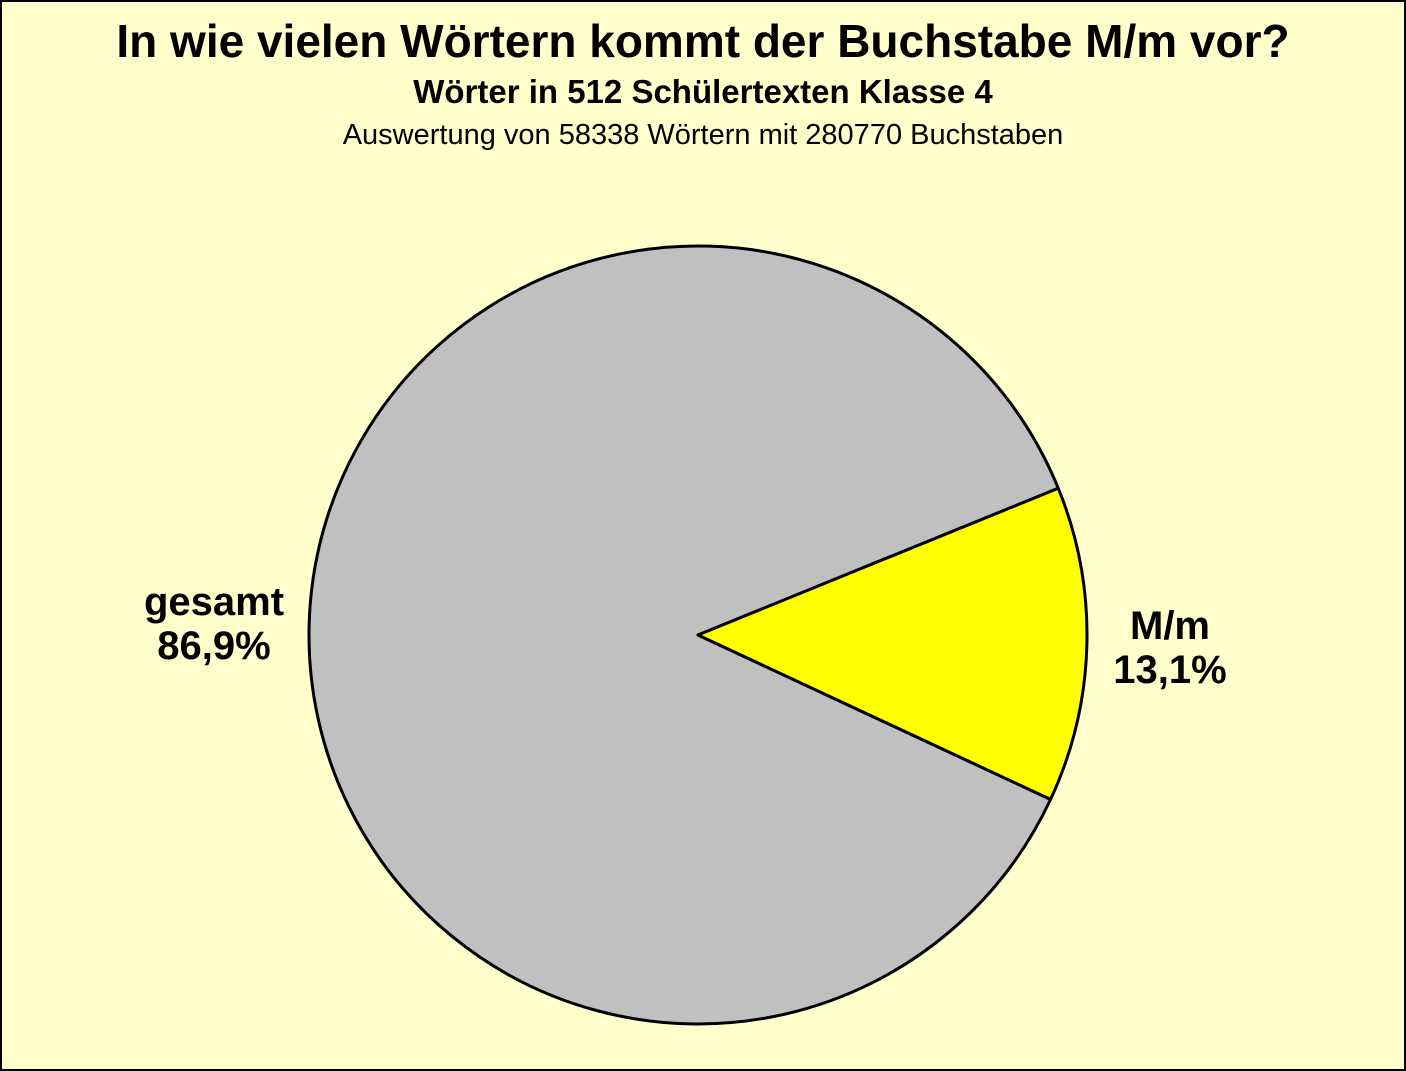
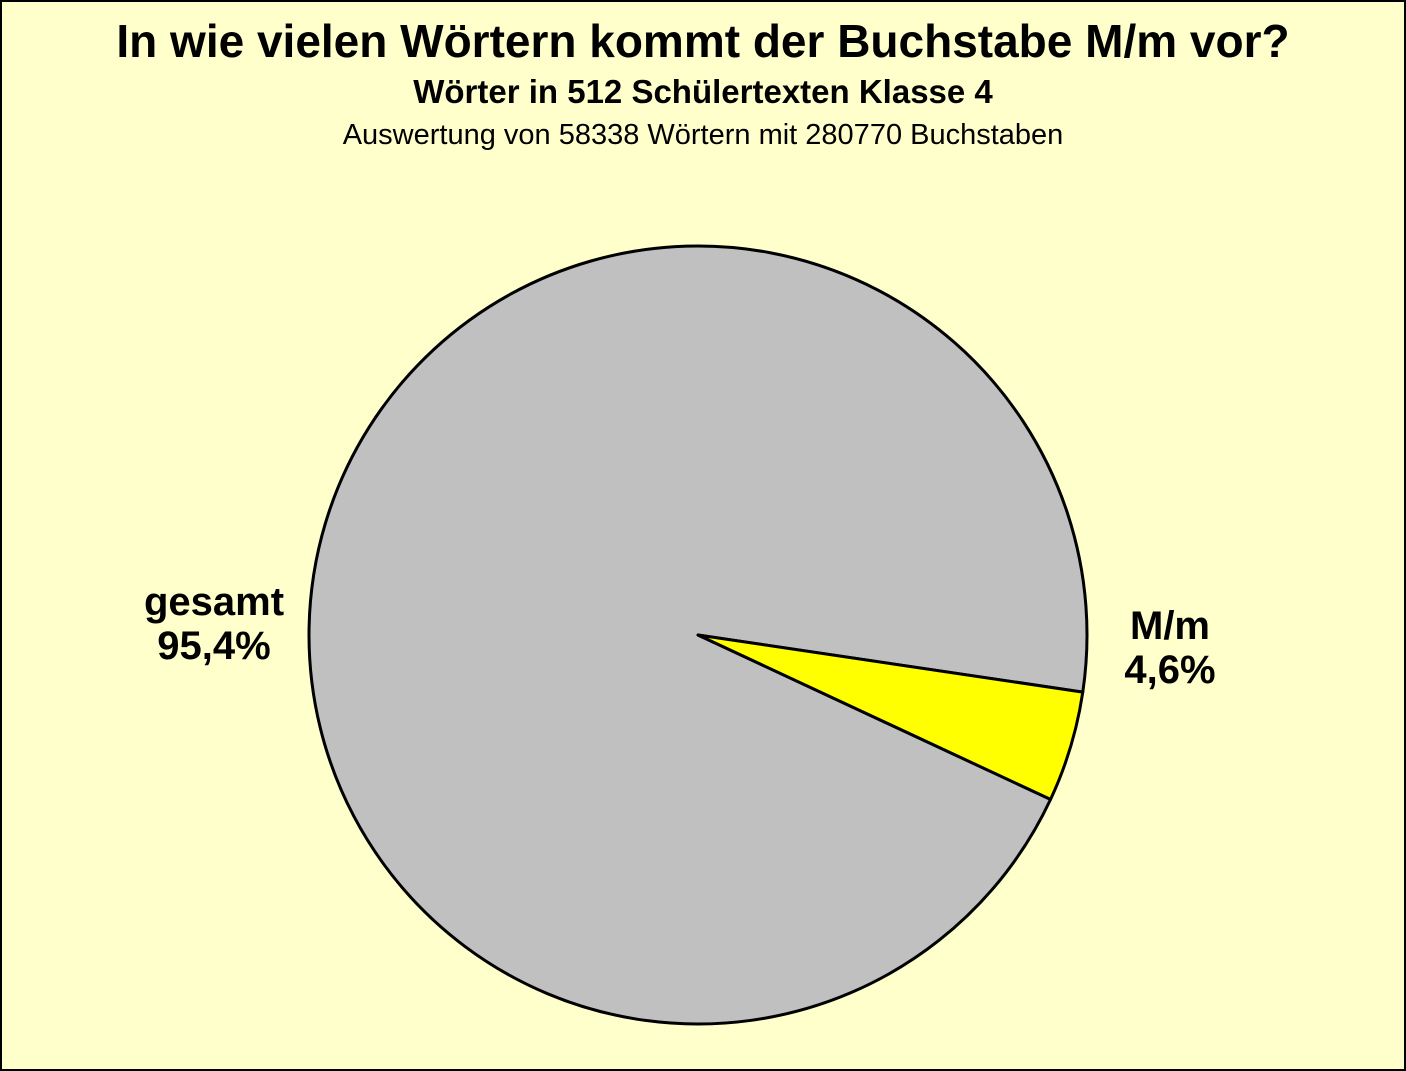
gesamt: 86,9% -> 95,4%
M/m: 13,1% -> 4,6%
